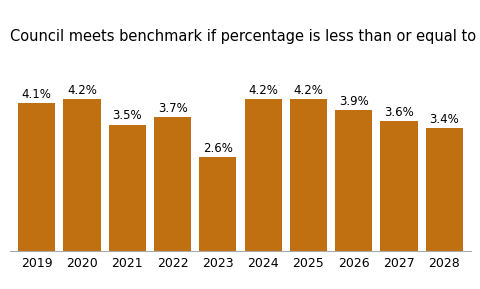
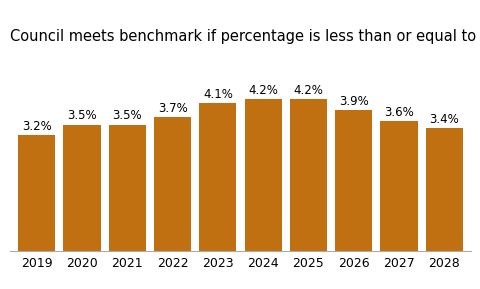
2019: 4.1% -> 3.2%
2020: 4.2% -> 3.5%
2023: 2.6% -> 4.1%
